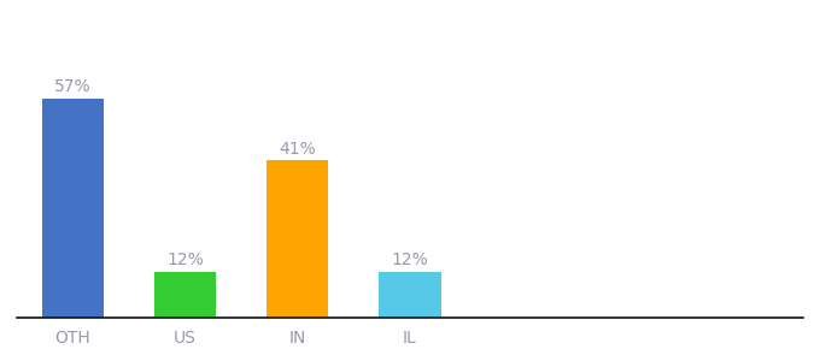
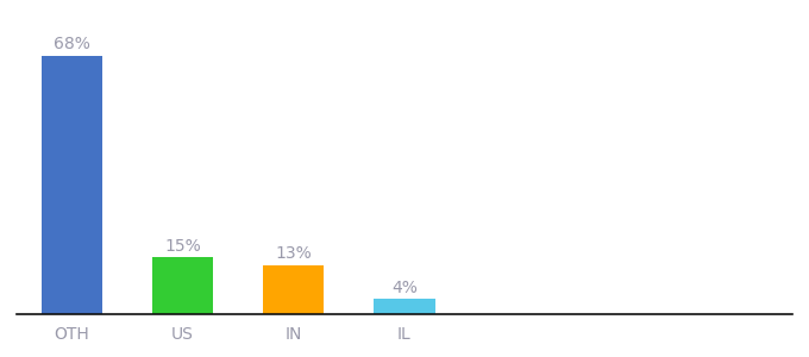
OTH: 57% -> 68%
US: 12% -> 15%
IN: 41% -> 13%
IL: 12% -> 4%
